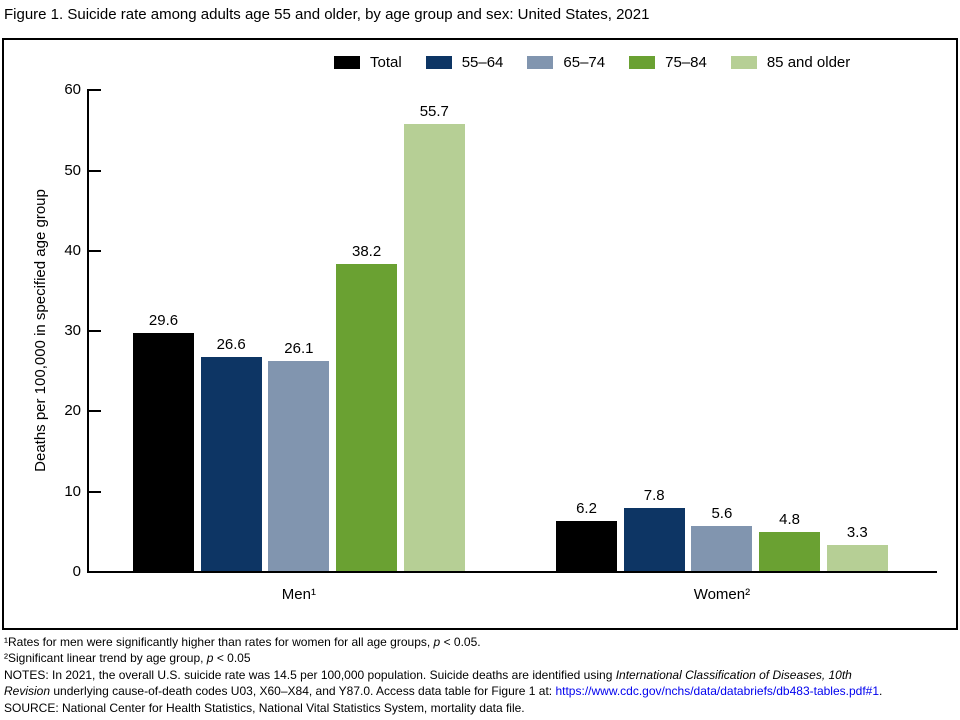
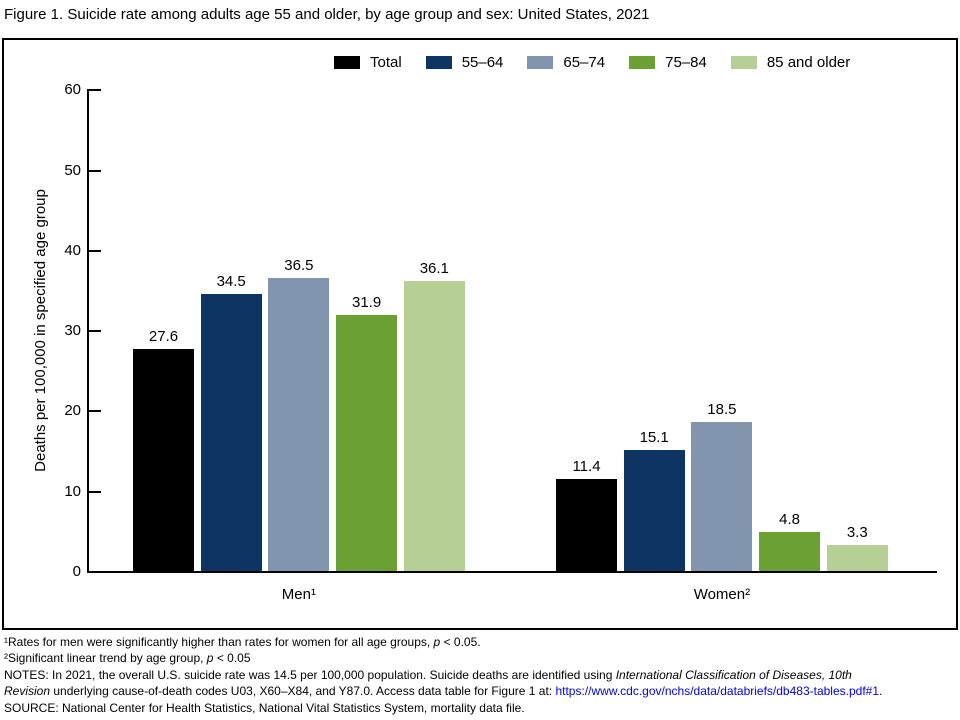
Total/Men¹: 29.6 -> 27.6
55–64/Men¹: 26.6 -> 34.5
65–74/Men¹: 26.1 -> 36.5
75–84/Men¹: 38.2 -> 31.9
85 and older/Men¹: 55.7 -> 36.1
Total/Women²: 6.2 -> 11.4
55–64/Women²: 7.8 -> 15.1
65–74/Women²: 5.6 -> 18.5
